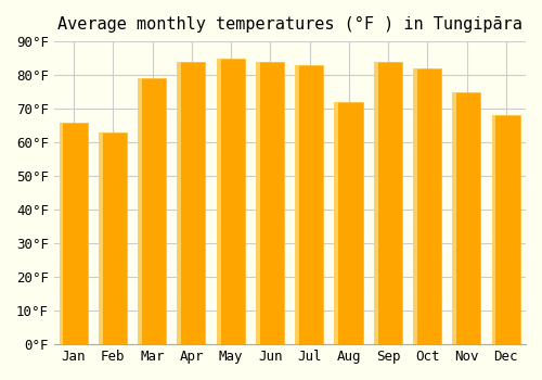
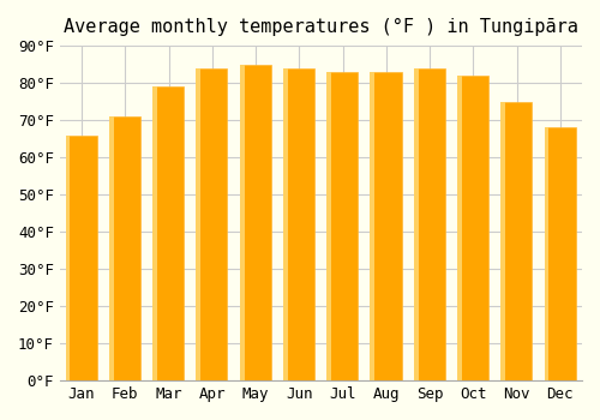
Feb: 63°F -> 71°F
Aug: 72°F -> 83°F
